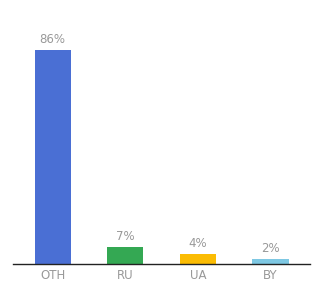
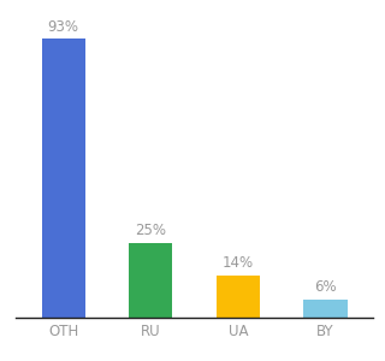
OTH: 86% -> 93%
RU: 7% -> 25%
UA: 4% -> 14%
BY: 2% -> 6%
